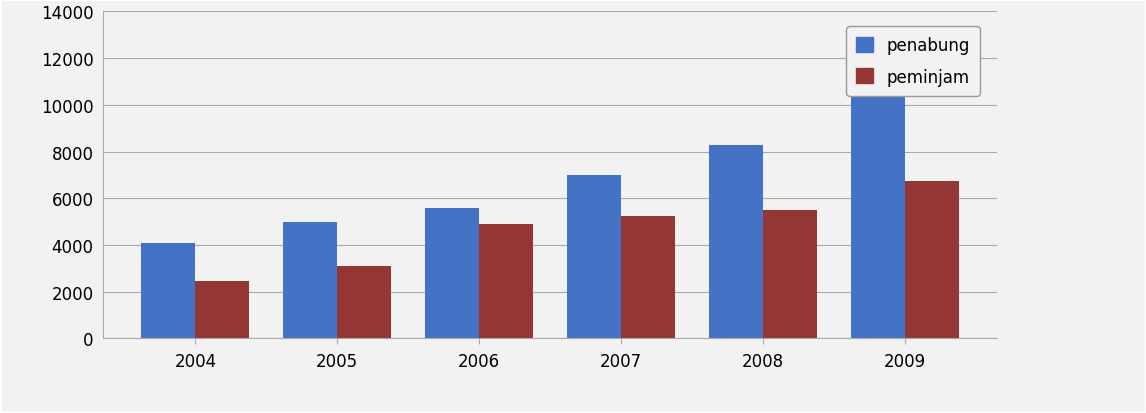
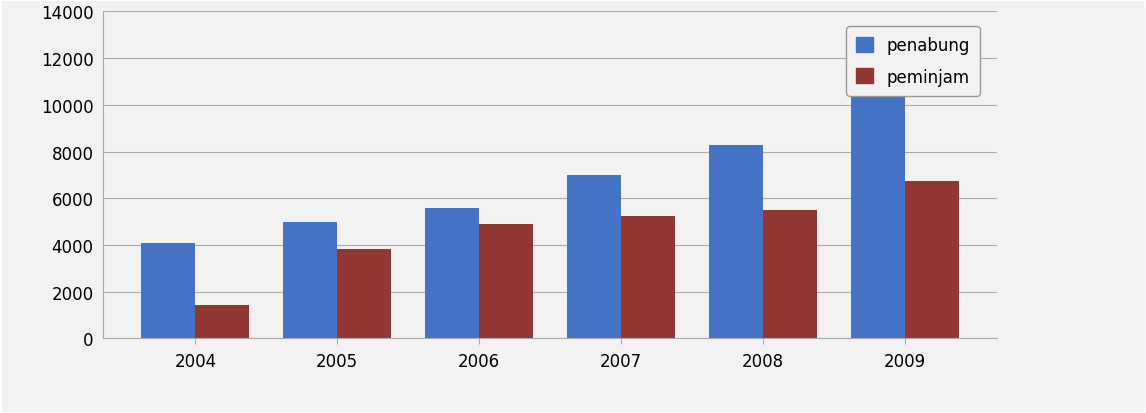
peminjam/2004: 2450 -> 1450
peminjam/2005: 3100 -> 3850
